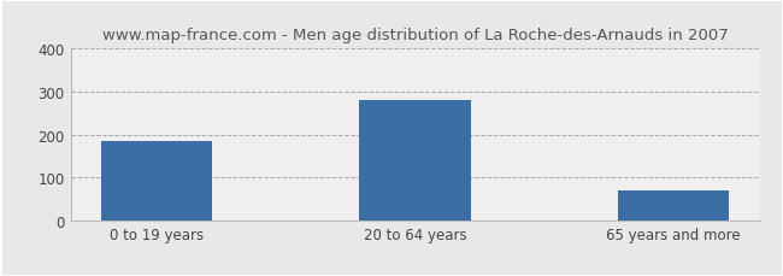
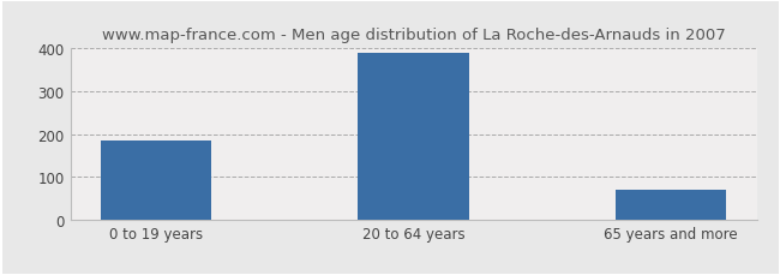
20 to 64 years: 280 -> 390
